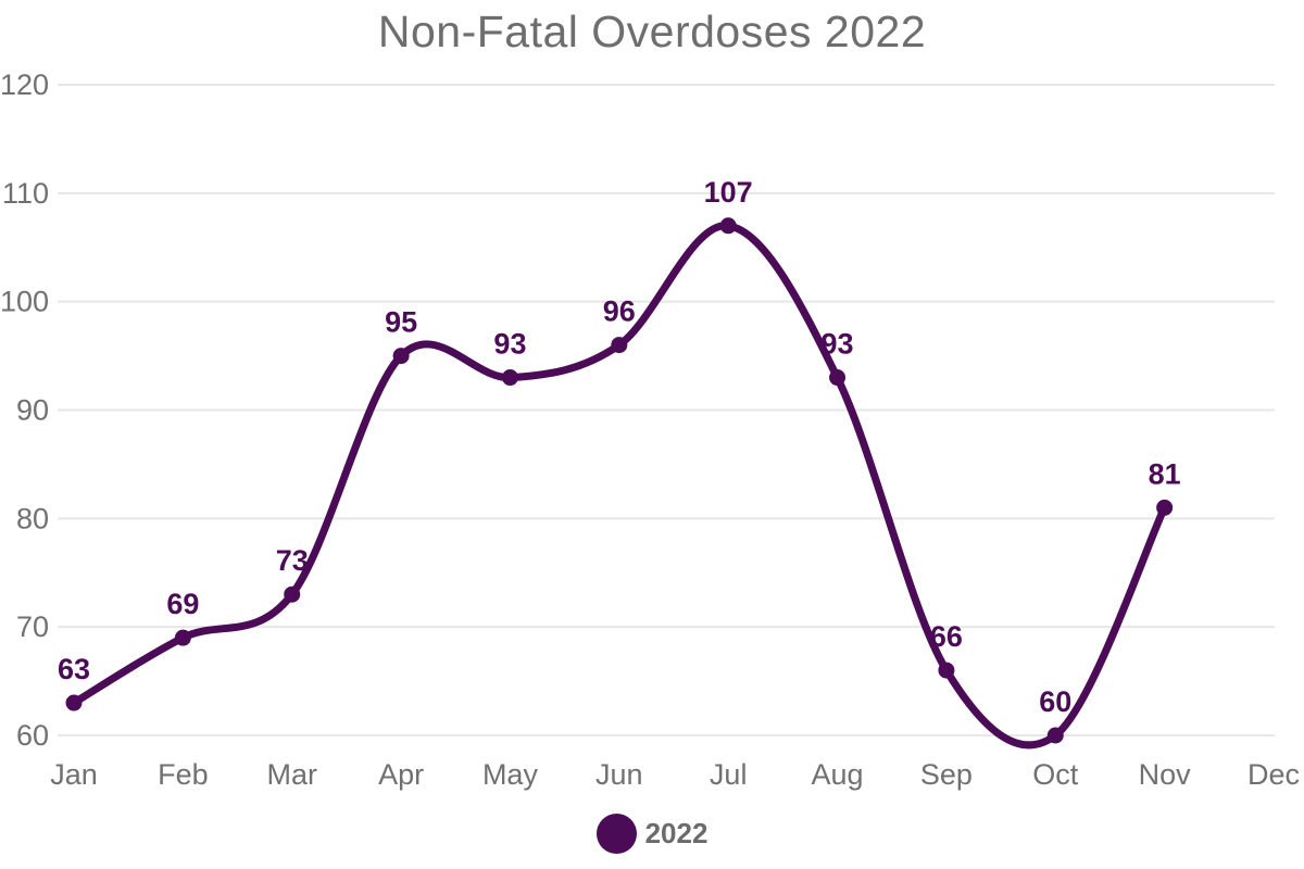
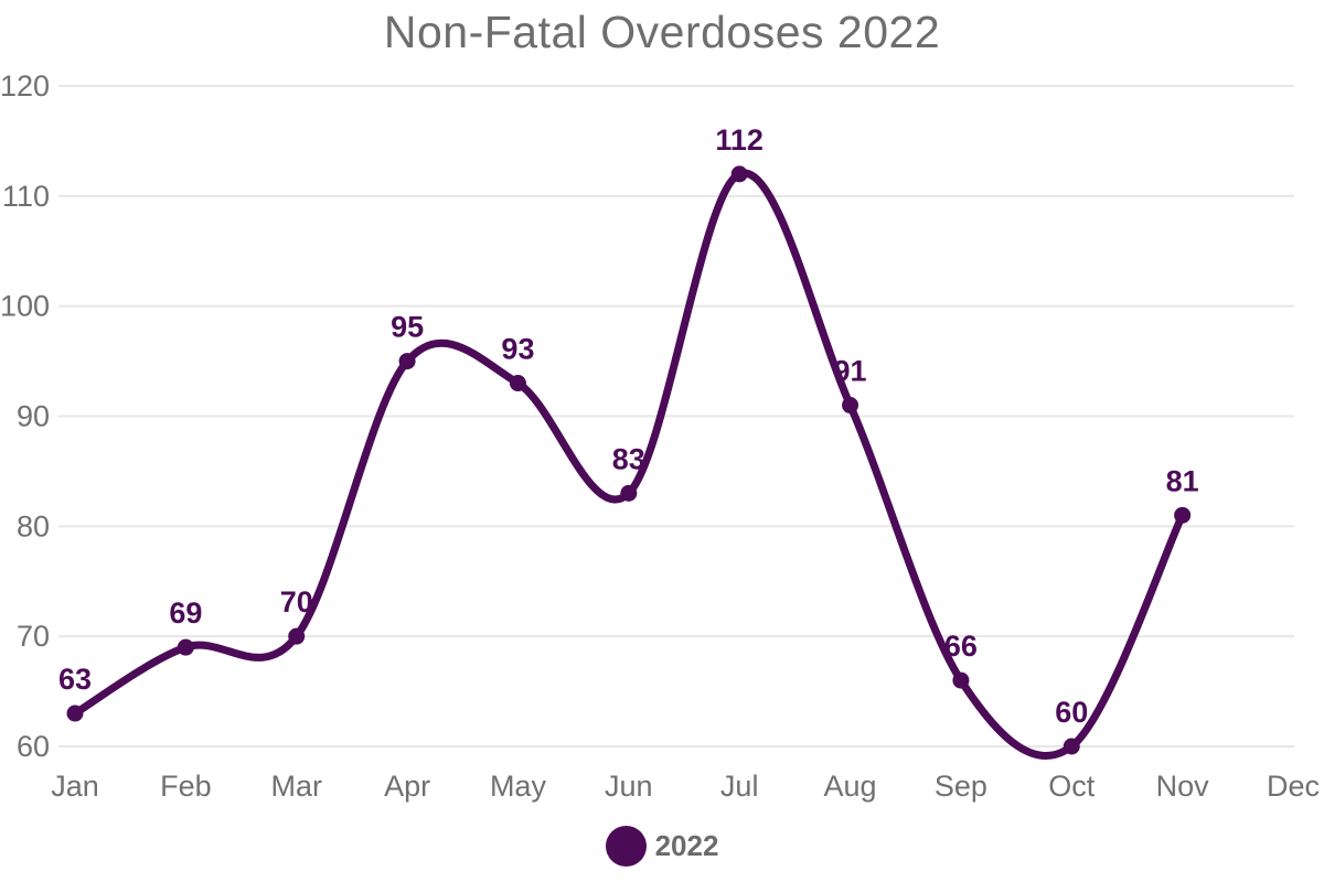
Mar: 73 -> 70
Jun: 96 -> 83
Jul: 107 -> 112
Aug: 93 -> 91
